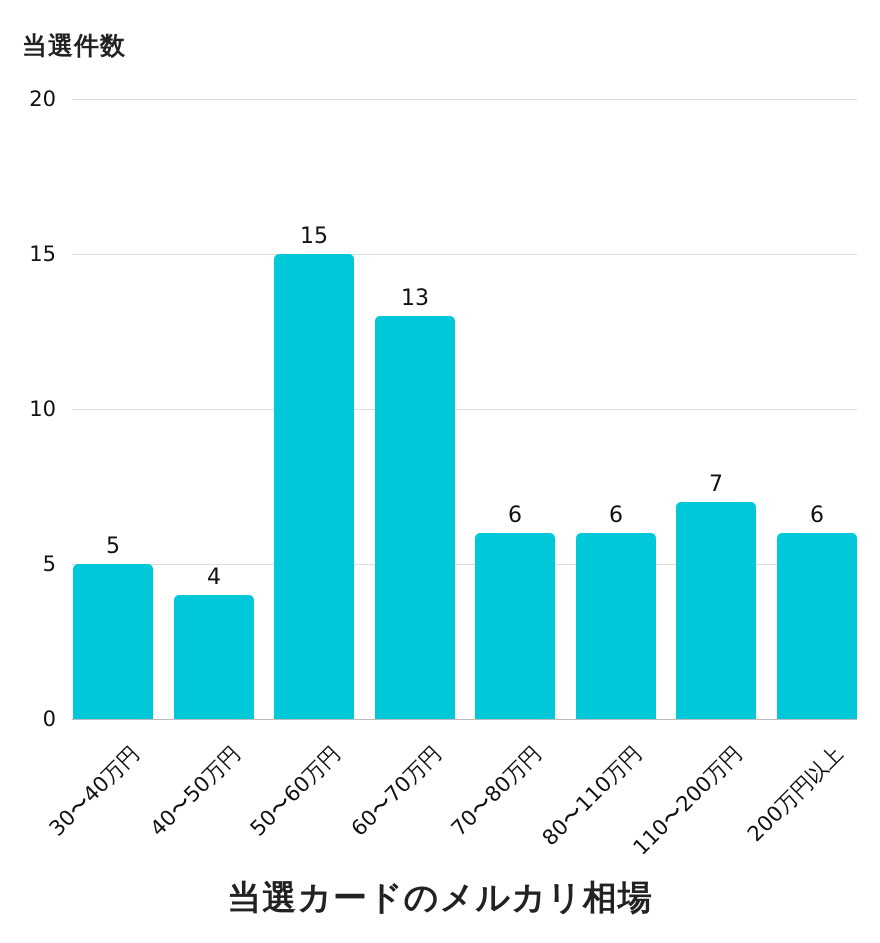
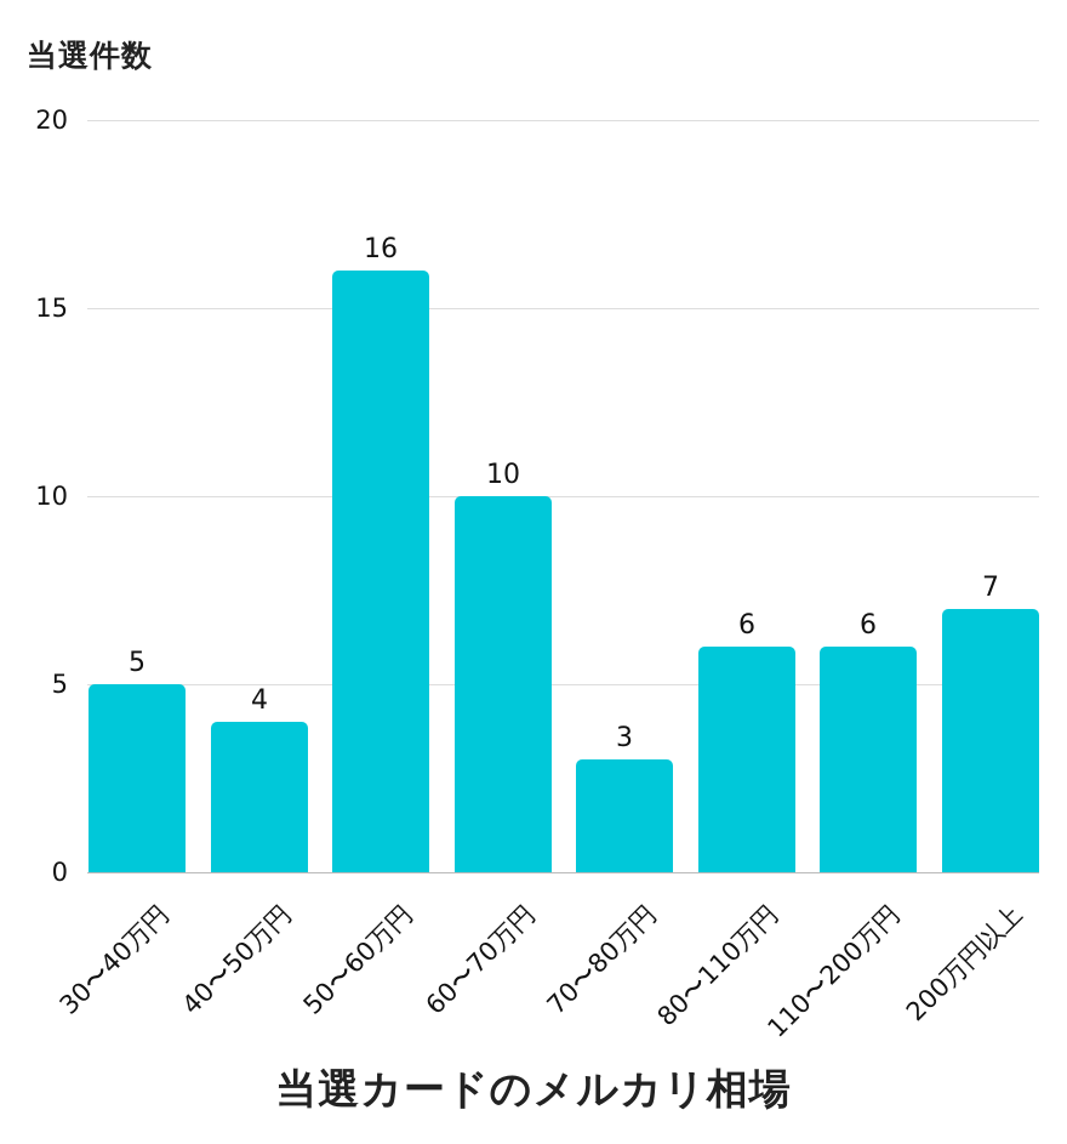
50〜60万円: 15 -> 16
60〜70万円: 13 -> 10
70〜80万円: 6 -> 3
110〜200万円: 7 -> 6
200万円以上: 6 -> 7
